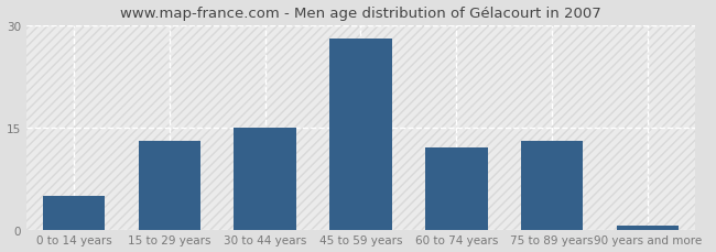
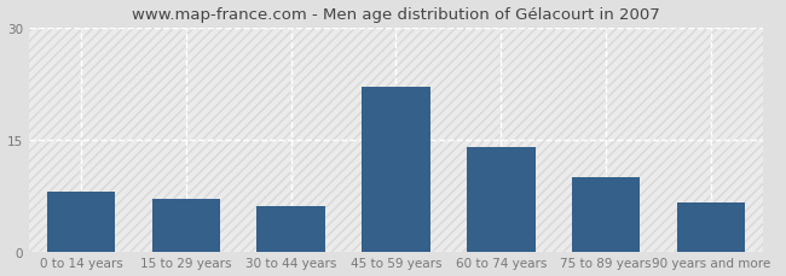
0 to 14 years: 5.0 -> 8.0
15 to 29 years: 13.0 -> 7.0
30 to 44 years: 15.0 -> 6.0
45 to 59 years: 28.0 -> 22.0
60 to 74 years: 12.0 -> 14.0
75 to 89 years: 13.0 -> 10.0
90 years and more: 0.5 -> 6.6
